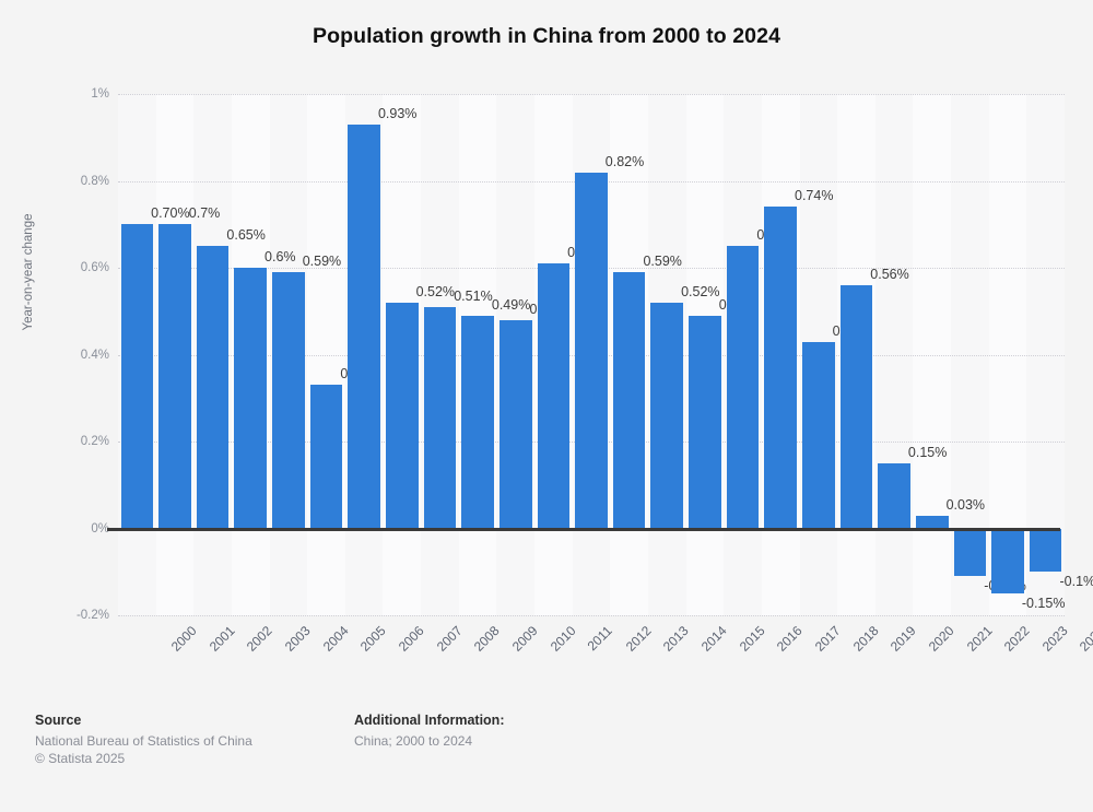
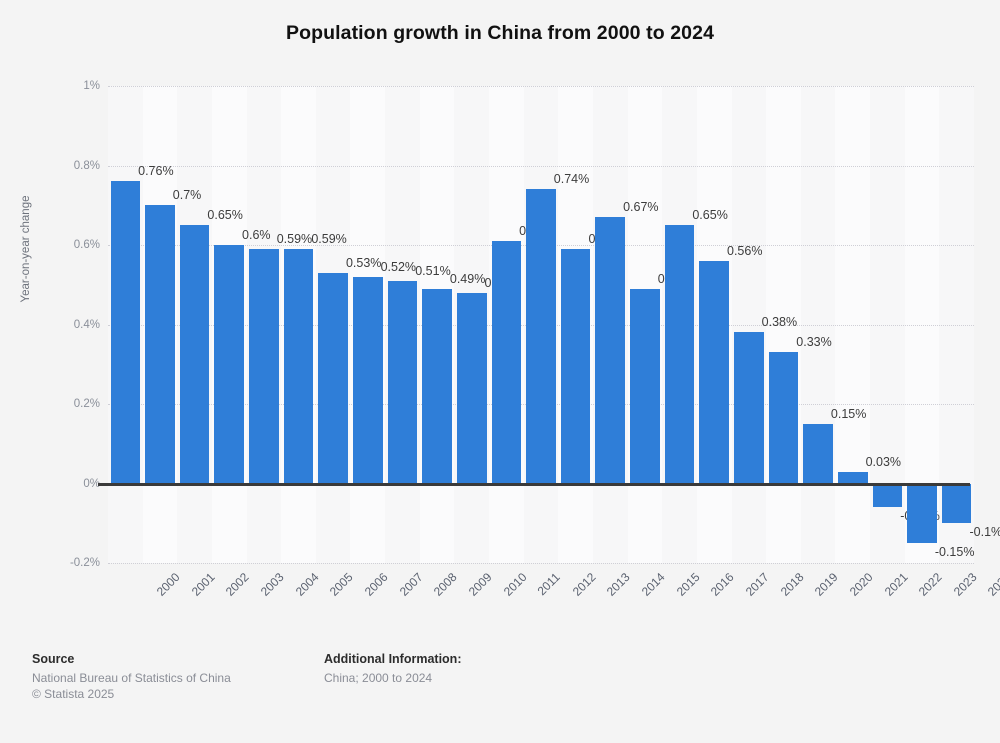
2000: 0.70% -> 0.76%
2005: 0.33% -> 0.59%
2006: 0.93% -> 0.53%
2012: 0.82% -> 0.74%
2014: 0.52% -> 0.67%
2017: 0.74% -> 0.56%
2018: 0.43% -> 0.38%
2019: 0.56% -> 0.33%
2022: -0.11% -> -0.06%
